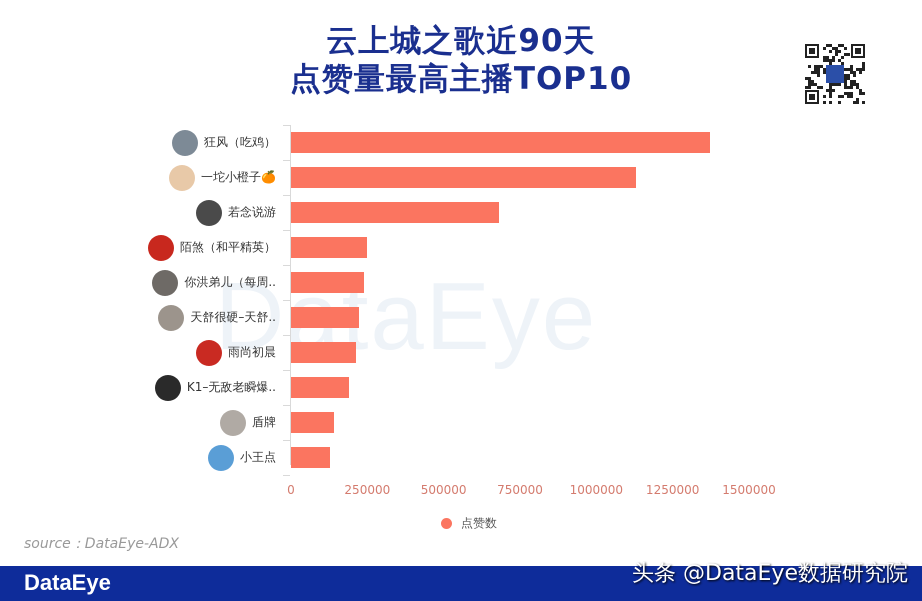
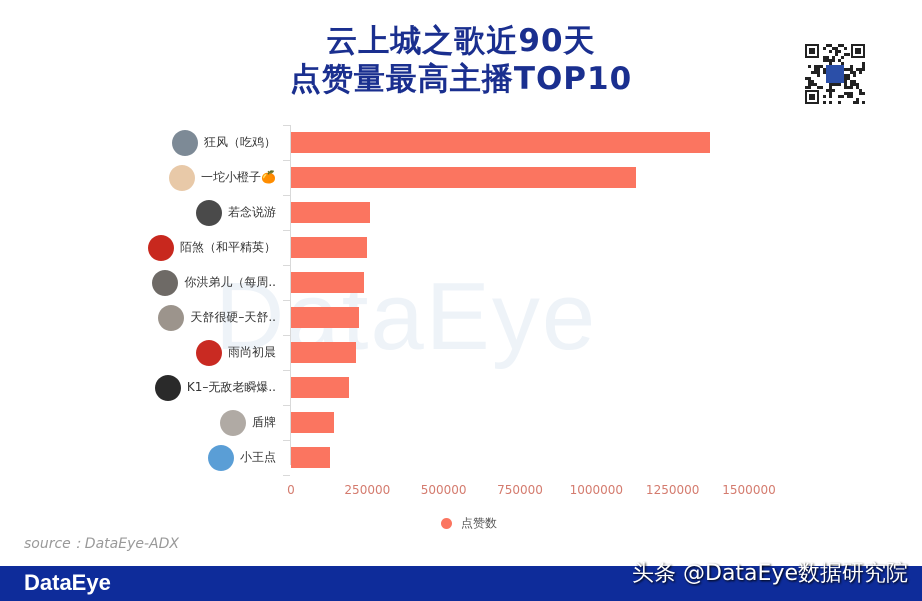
若念说游: 680000 -> 260000
